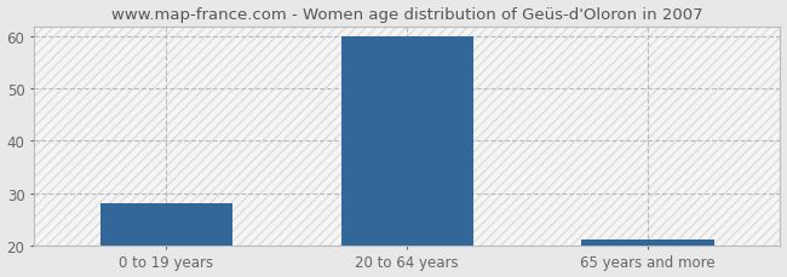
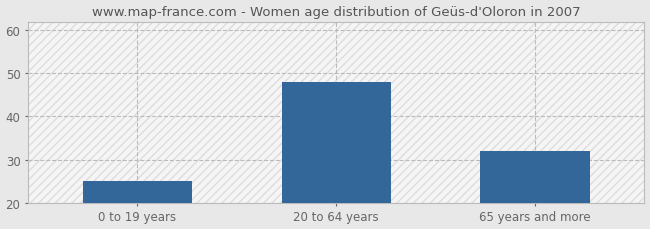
0 to 19 years: 28 -> 25
20 to 64 years: 60 -> 48
65 years and more: 21 -> 32
